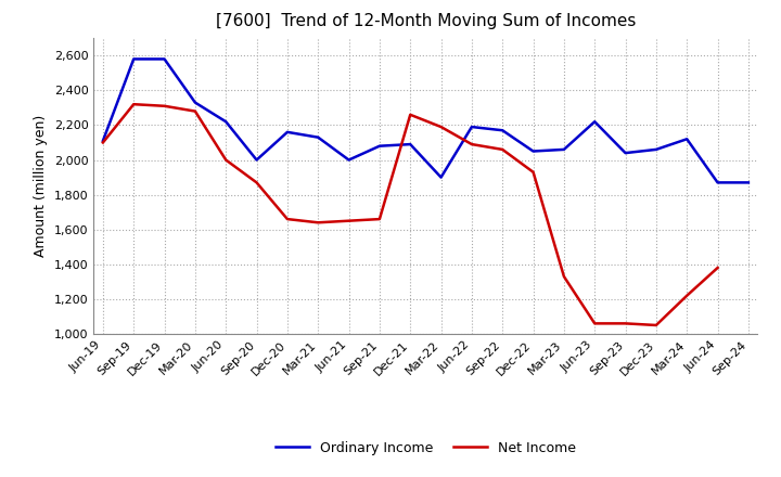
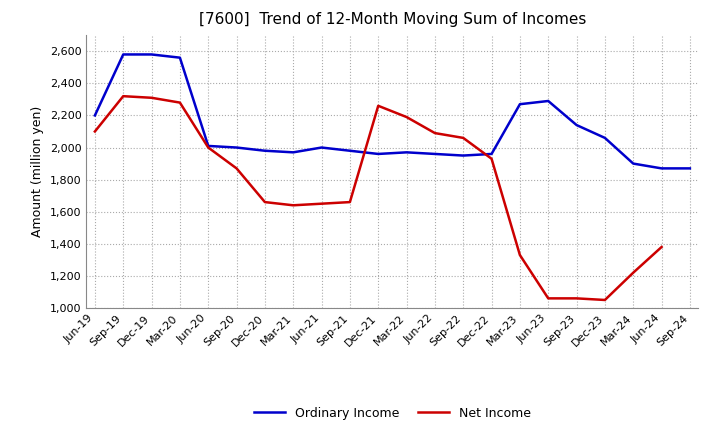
Ordinary Income/Jun-19: 2,110 -> 2,200
Ordinary Income/Mar-20: 2,330 -> 2,560
Ordinary Income/Jun-20: 2,220 -> 2,010
Ordinary Income/Dec-20: 2,160 -> 1,980
Ordinary Income/Mar-21: 2,130 -> 1,970
Ordinary Income/Sep-21: 2,080 -> 1,980
Ordinary Income/Dec-21: 2,090 -> 1,960
Ordinary Income/Mar-22: 1,900 -> 1,970
Ordinary Income/Jun-22: 2,190 -> 1,960
Ordinary Income/Sep-22: 2,170 -> 1,950
Ordinary Income/Dec-22: 2,050 -> 1,960
Ordinary Income/Mar-23: 2,060 -> 2,270
Ordinary Income/Jun-23: 2,220 -> 2,290
Ordinary Income/Sep-23: 2,040 -> 2,140
Ordinary Income/Mar-24: 2,120 -> 1,900
